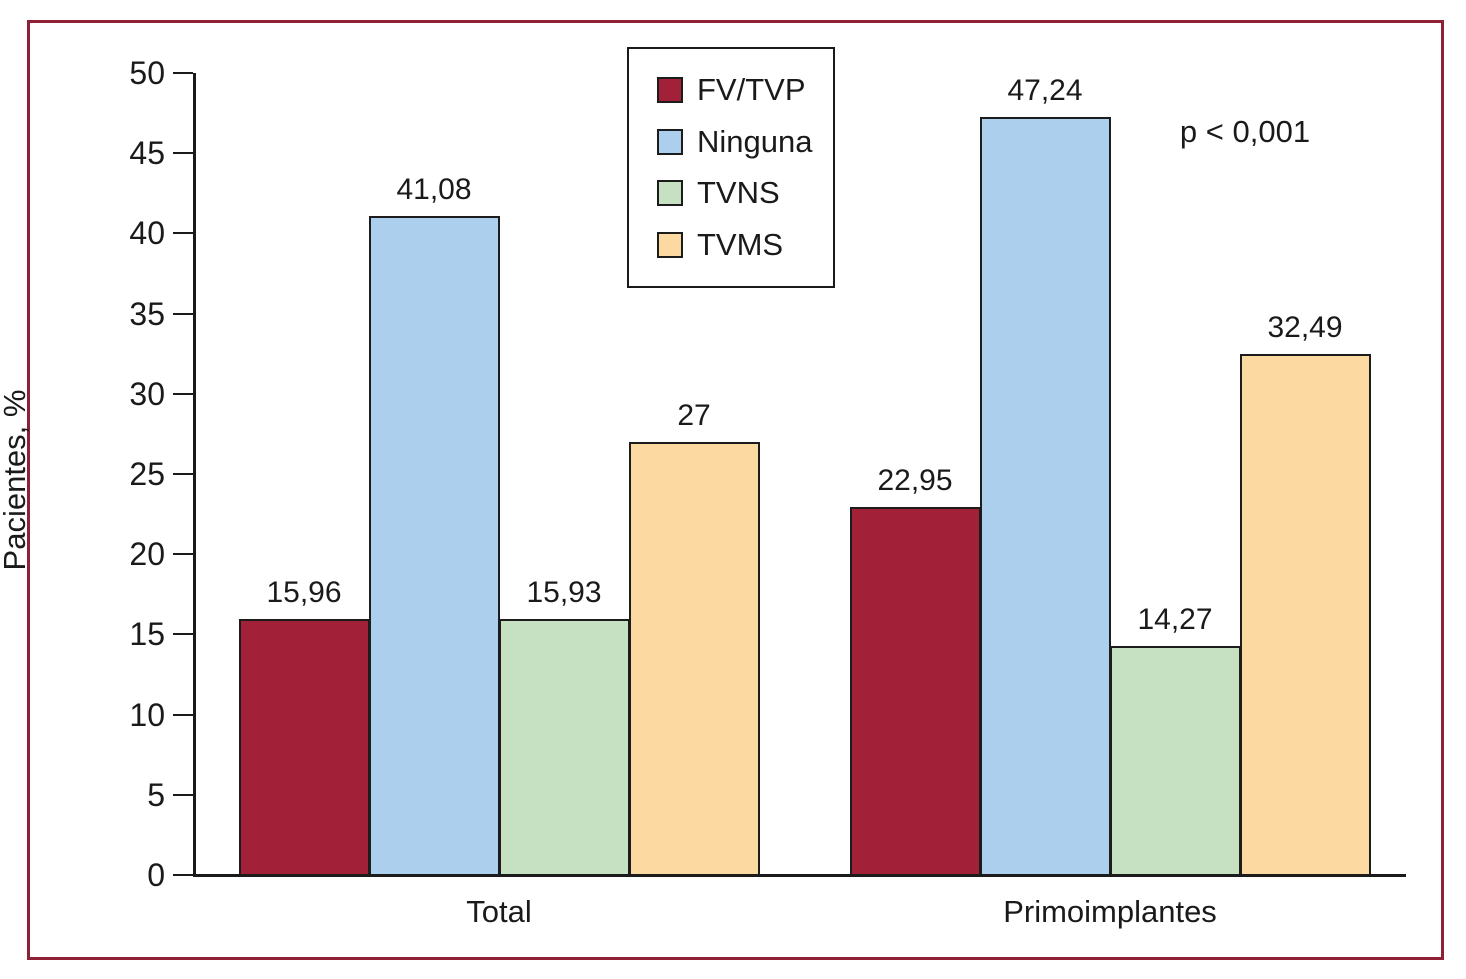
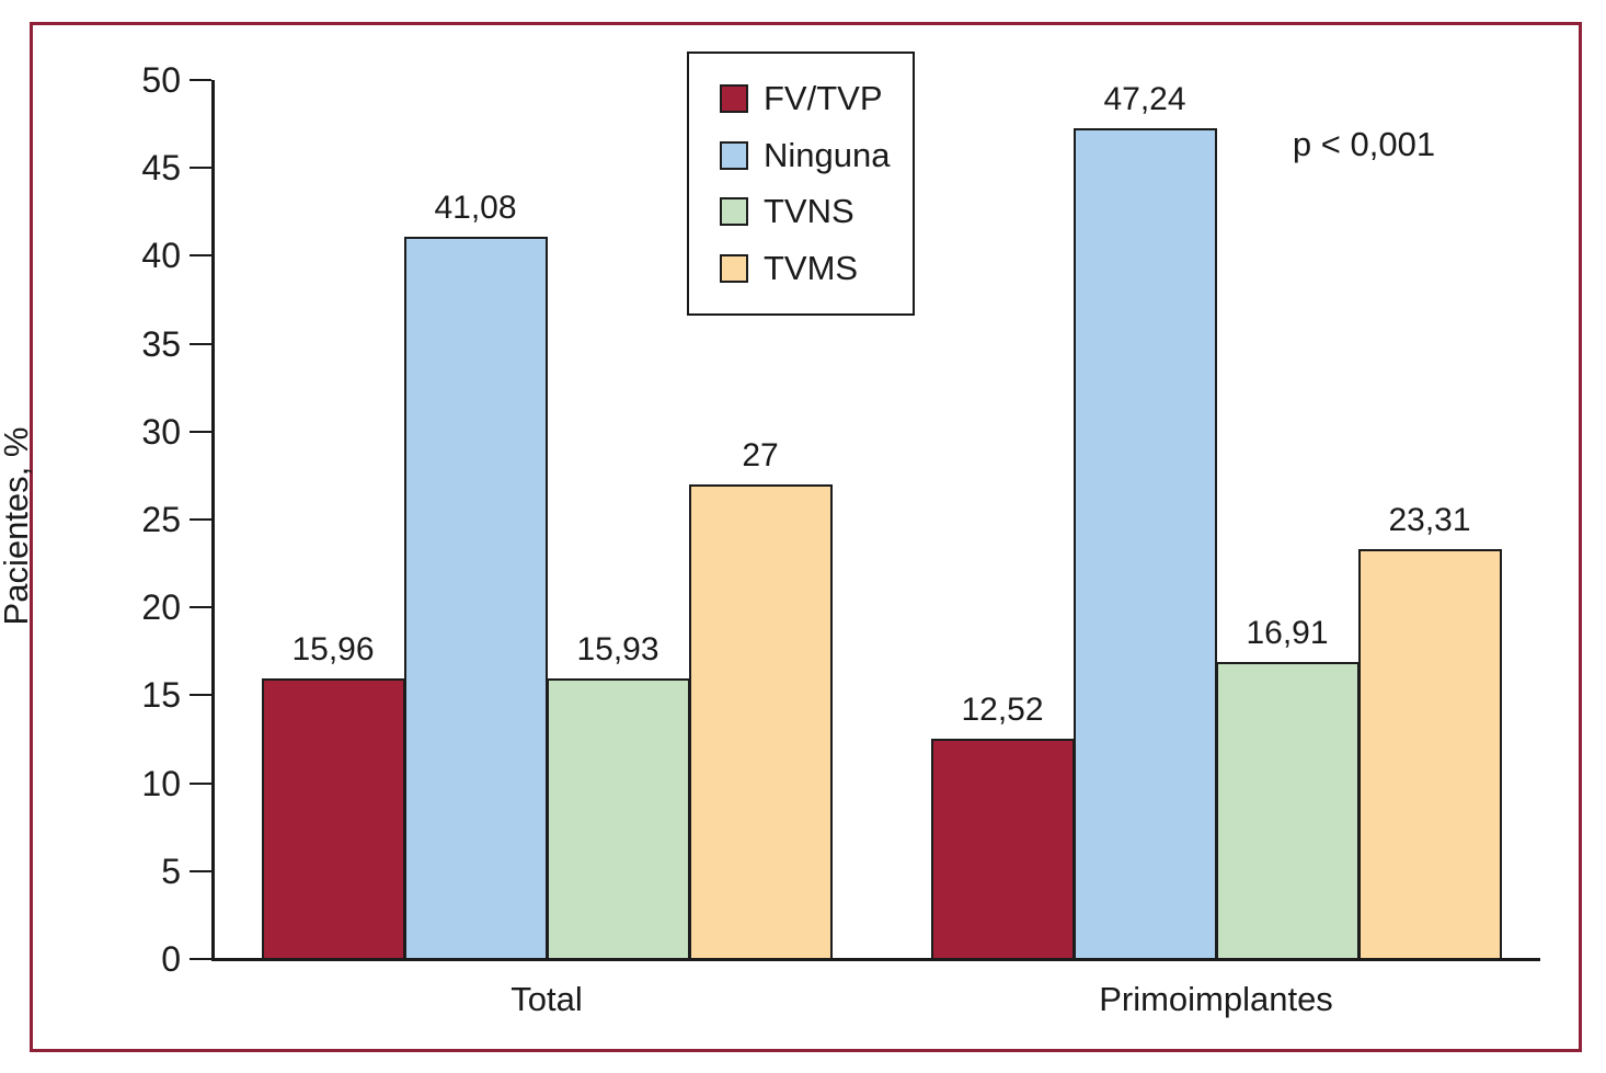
FV/TVP/Primoimplantes: 22,95 -> 12,52
TVNS/Primoimplantes: 14,27 -> 16,91
TVMS/Primoimplantes: 32,49 -> 23,31
